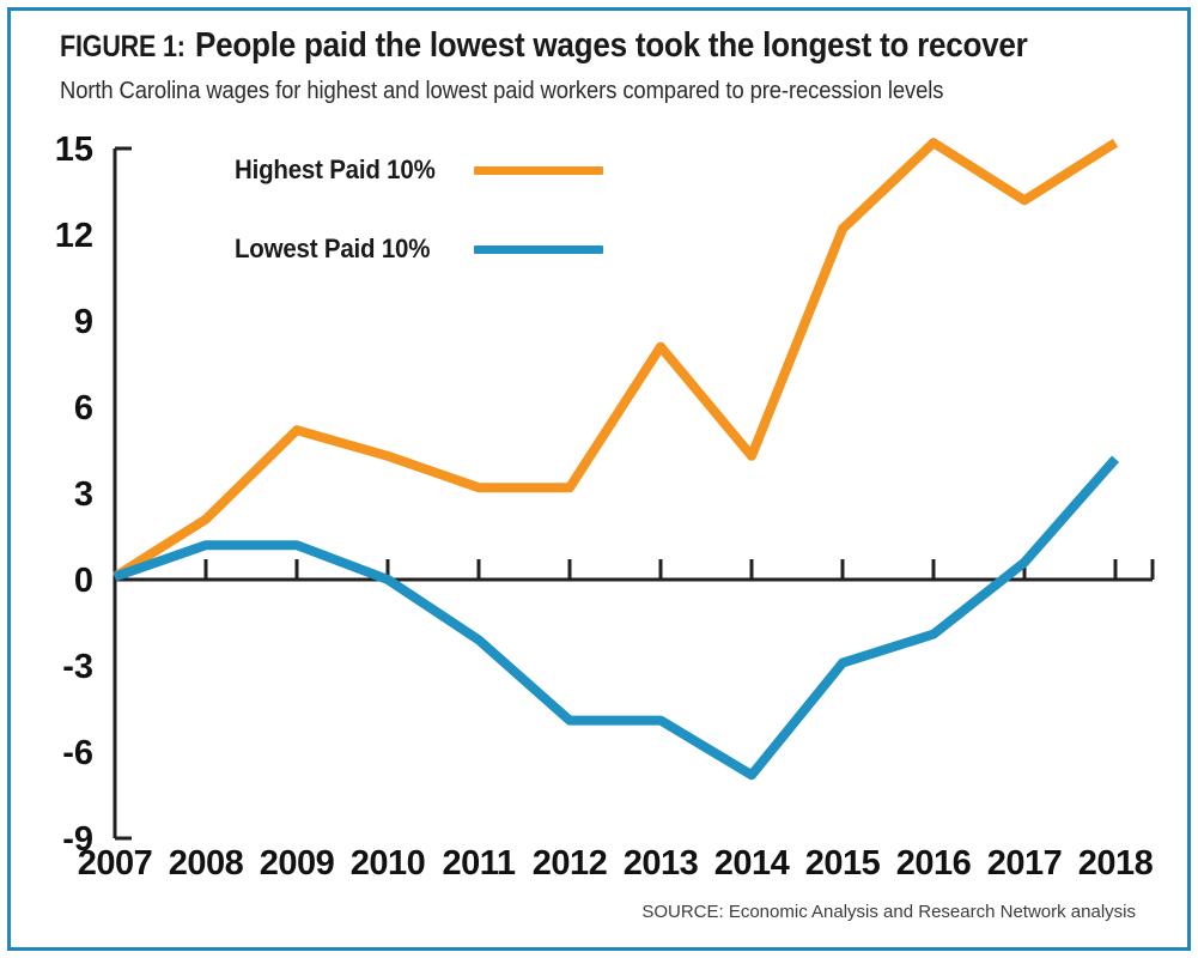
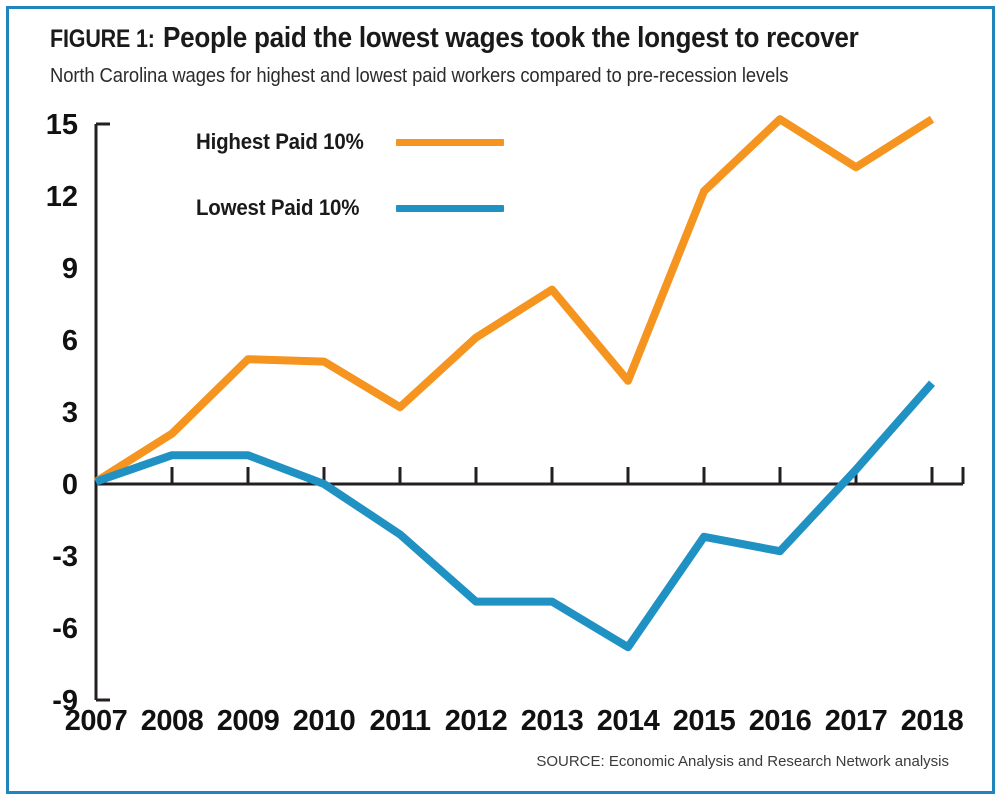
Highest Paid 10%/2010: 4.3 -> 5.1
Highest Paid 10%/2012: 3.2 -> 6.1
Lowest Paid 10%/2015: -2.9 -> -2.2
Lowest Paid 10%/2016: -1.9 -> -2.8
